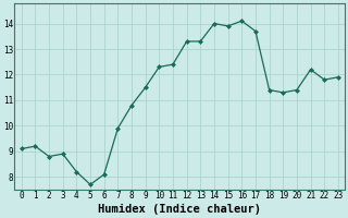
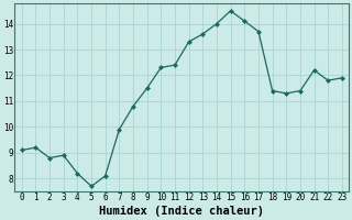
13: 13.3 -> 13.6
15: 13.9 -> 14.5
